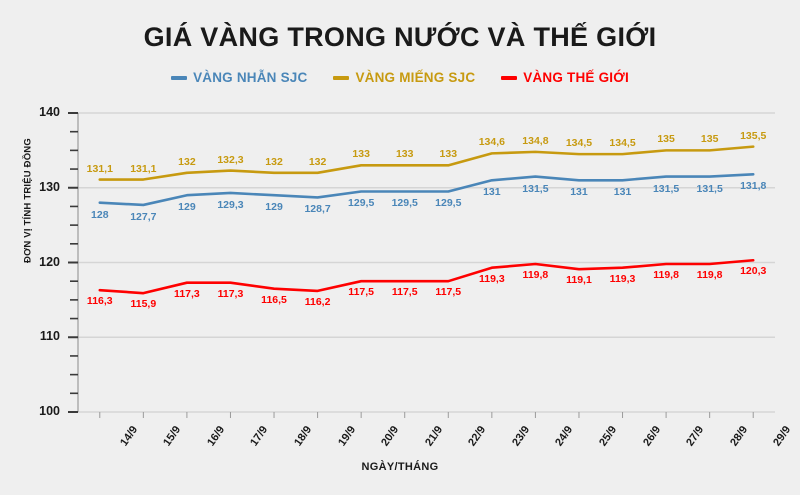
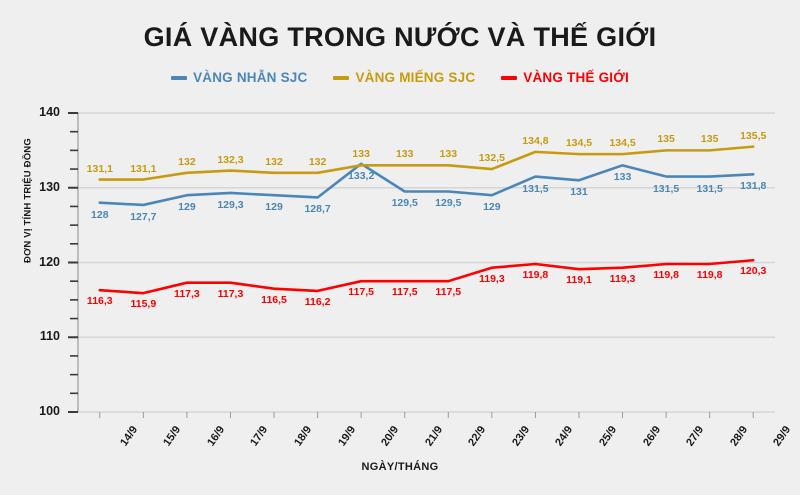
VÀNG NHẪN SJC/20/9: 129,5 -> 133,2
VÀNG NHẪN SJC/23/9: 131 -> 129
VÀNG MIẾNG SJC/23/9: 134,6 -> 132,5
VÀNG NHẪN SJC/26/9: 131 -> 133
